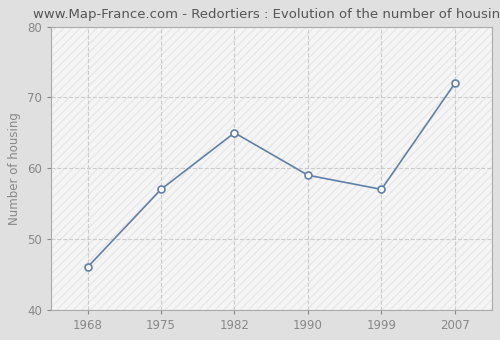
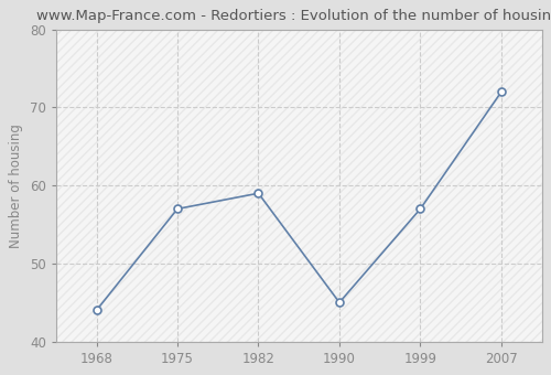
1968: 46 -> 44
1982: 65 -> 59
1990: 59 -> 45
